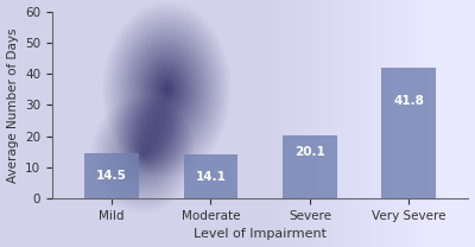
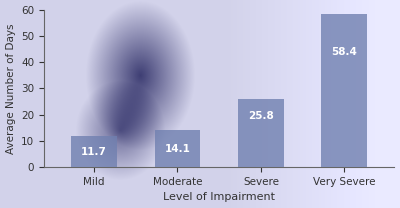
Mild: 14.5 -> 11.7
Severe: 20.1 -> 25.8
Very Severe: 41.8 -> 58.4
